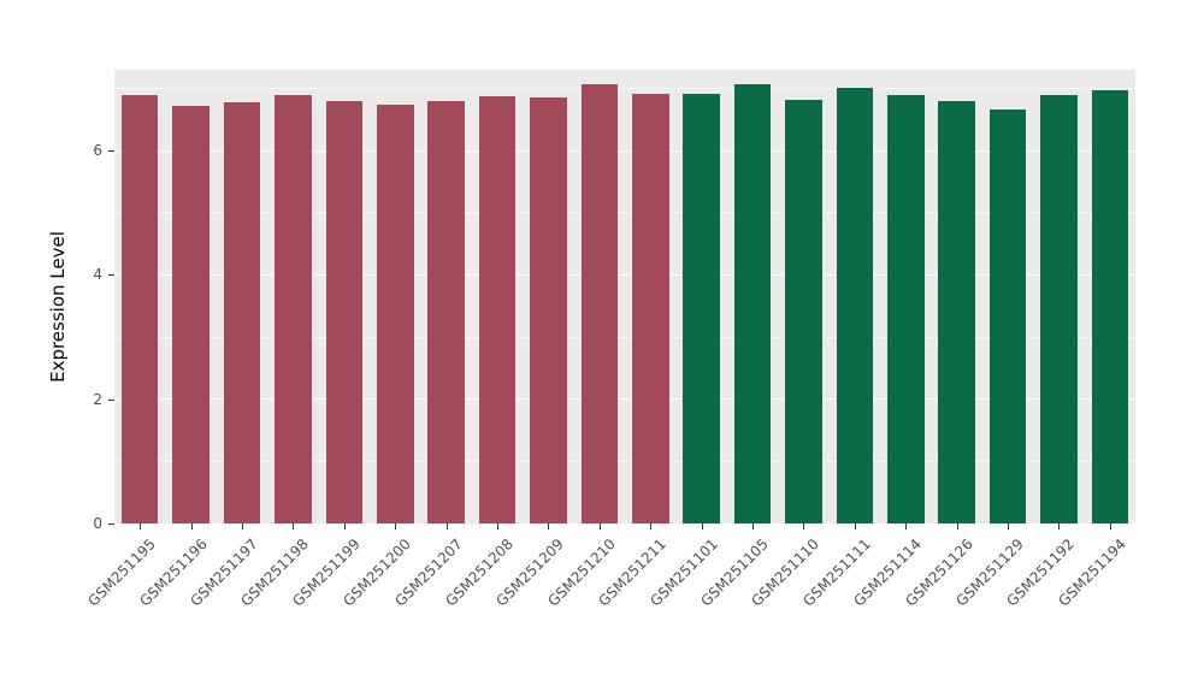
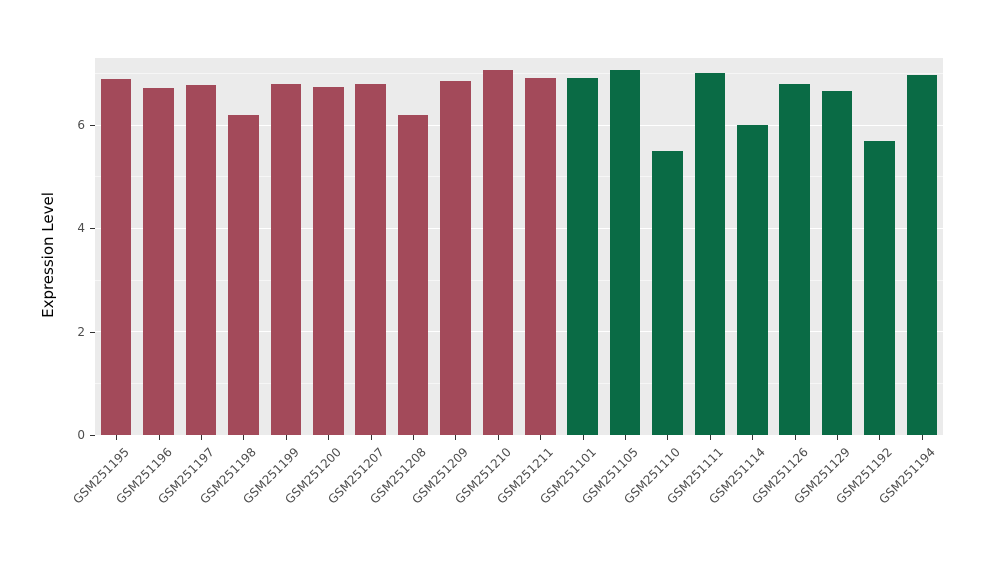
GSM251198: 6.9 -> 6.2
GSM251208: 6.9 -> 6.2
GSM251110: 6.8 -> 5.5
GSM251114: 6.9 -> 6.0
GSM251192: 6.9 -> 5.7
